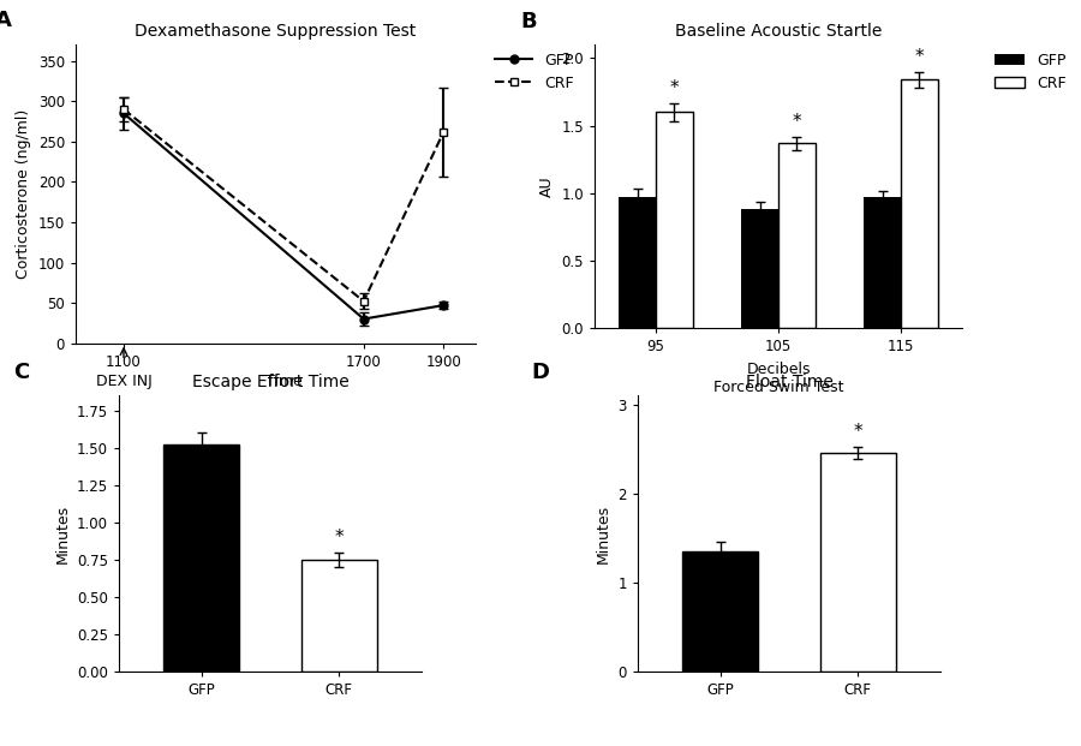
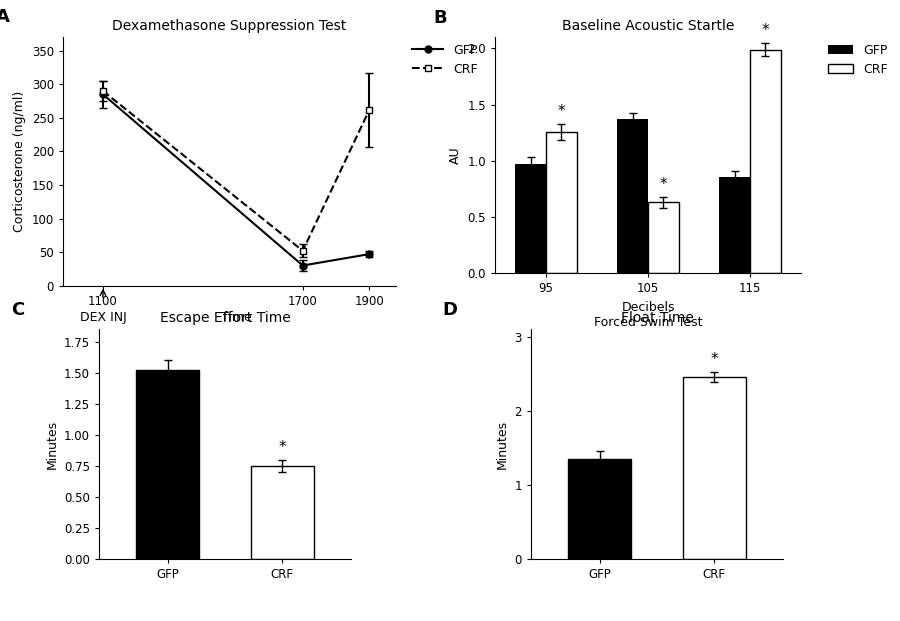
Baseline Acoustic Startle/CRF/95: 1.60 -> 1.26
Baseline Acoustic Startle/GFP/105: 0.88 -> 1.37
Baseline Acoustic Startle/CRF/105: 1.37 -> 0.63
Baseline Acoustic Startle/GFP/115: 0.97 -> 0.86
Baseline Acoustic Startle/CRF/115: 1.84 -> 1.99
